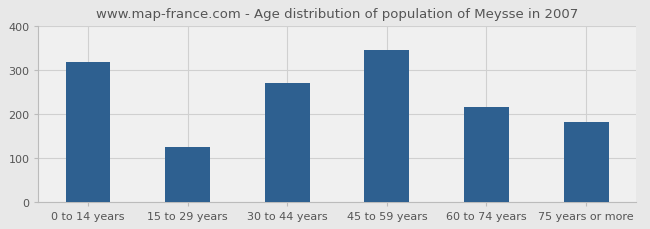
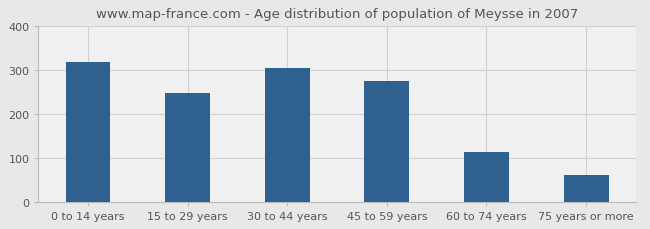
15 to 29 years: 125 -> 246
30 to 44 years: 270 -> 303
45 to 59 years: 345 -> 274
60 to 74 years: 215 -> 112
75 years or more: 180 -> 60
